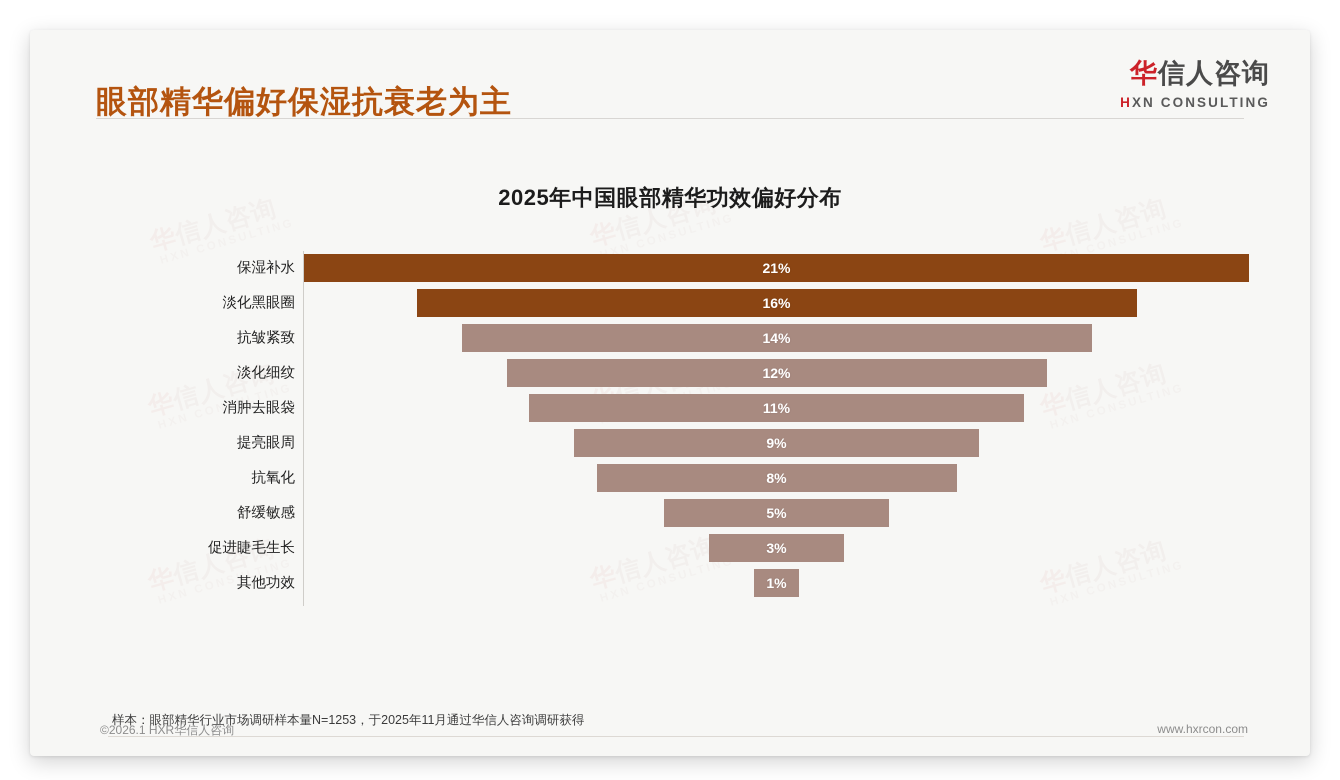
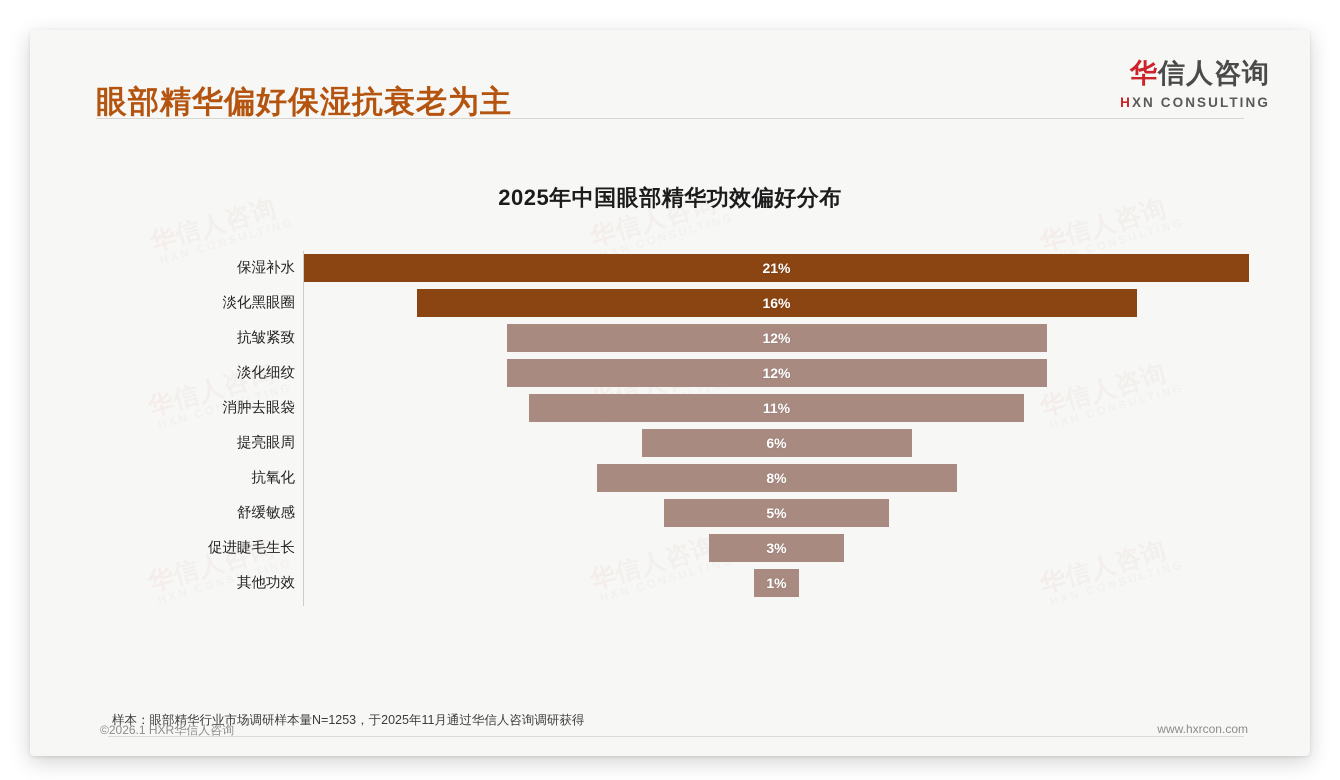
抗皱紧致: 14% -> 12%
提亮眼周: 9% -> 6%
